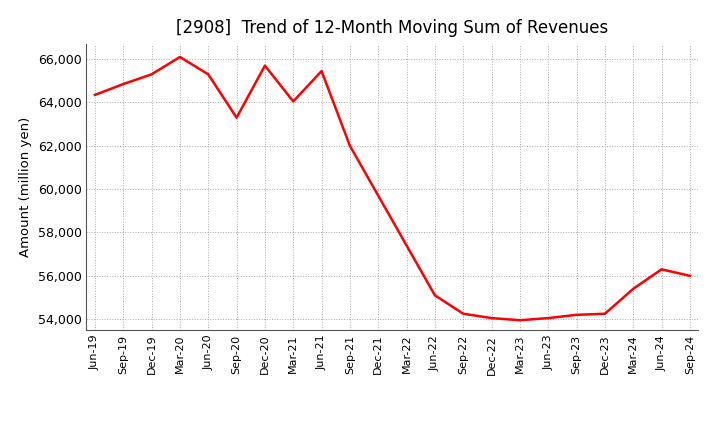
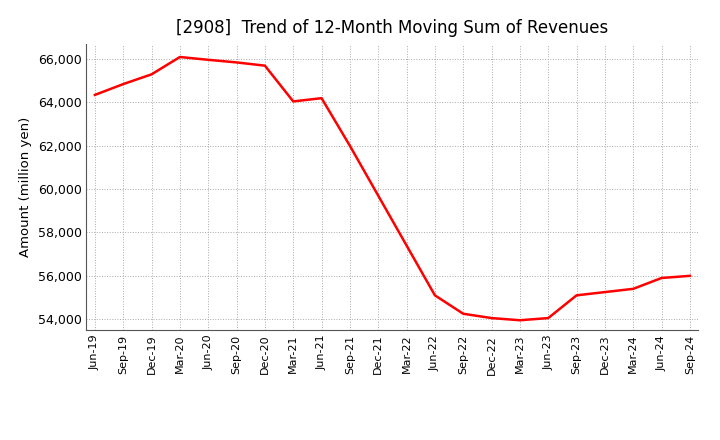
Jun-20: 65,300 -> 65,970
Sep-20: 63,300 -> 65,850
Jun-21: 65,450 -> 64,200
Sep-23: 54,200 -> 55,100
Dec-23: 54,250 -> 55,250
Jun-24: 56,300 -> 55,900
